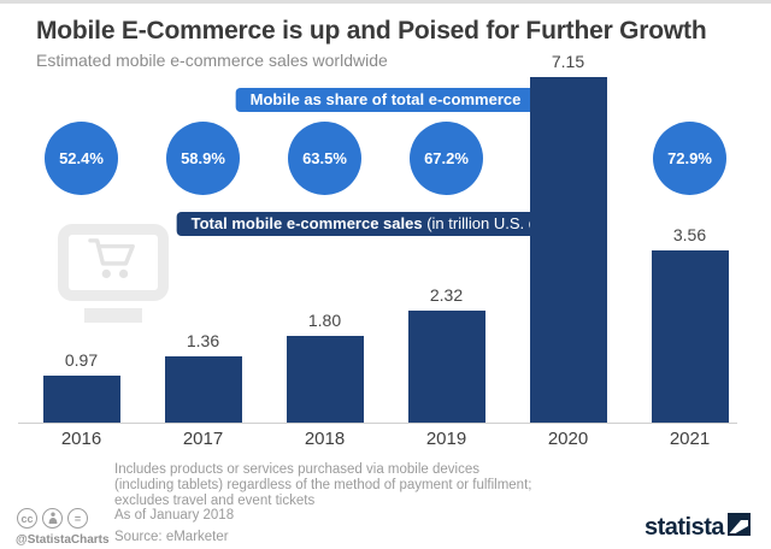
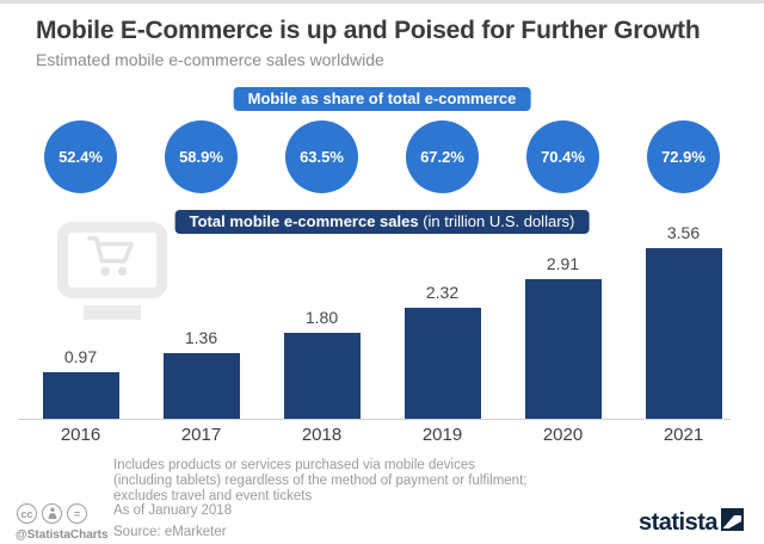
Total mobile e-commerce sales (in trillion U.S. dollars)/2020: 7.15 -> 2.91
